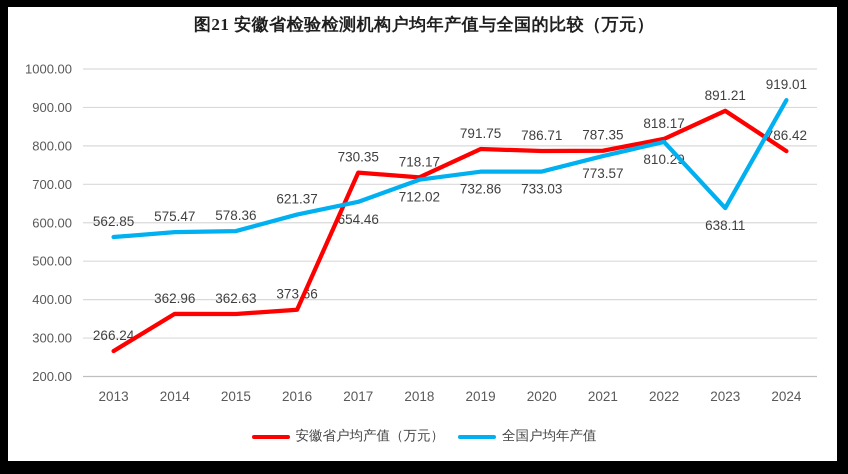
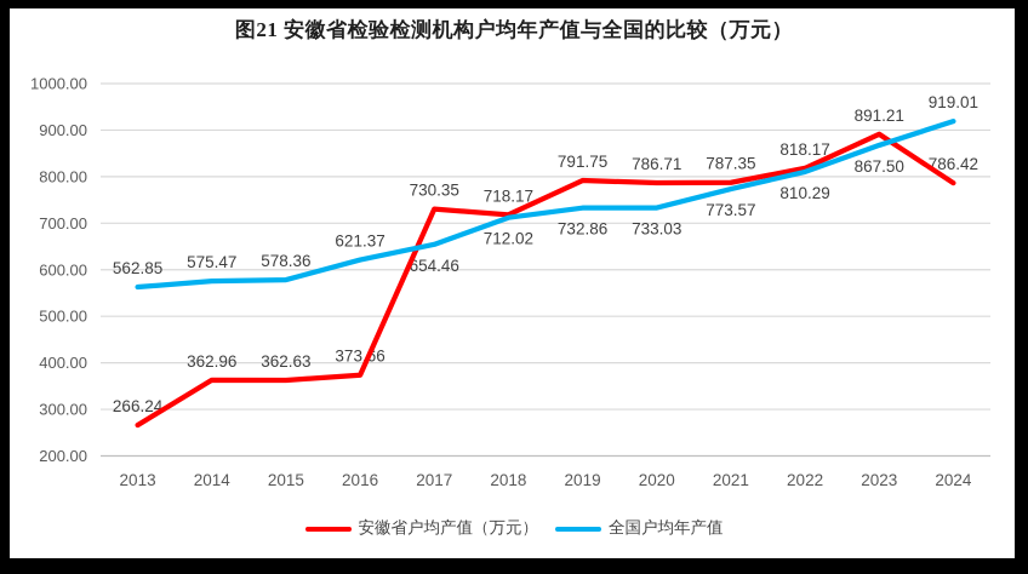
全国户均年产值/2023: 638.11 -> 867.50
